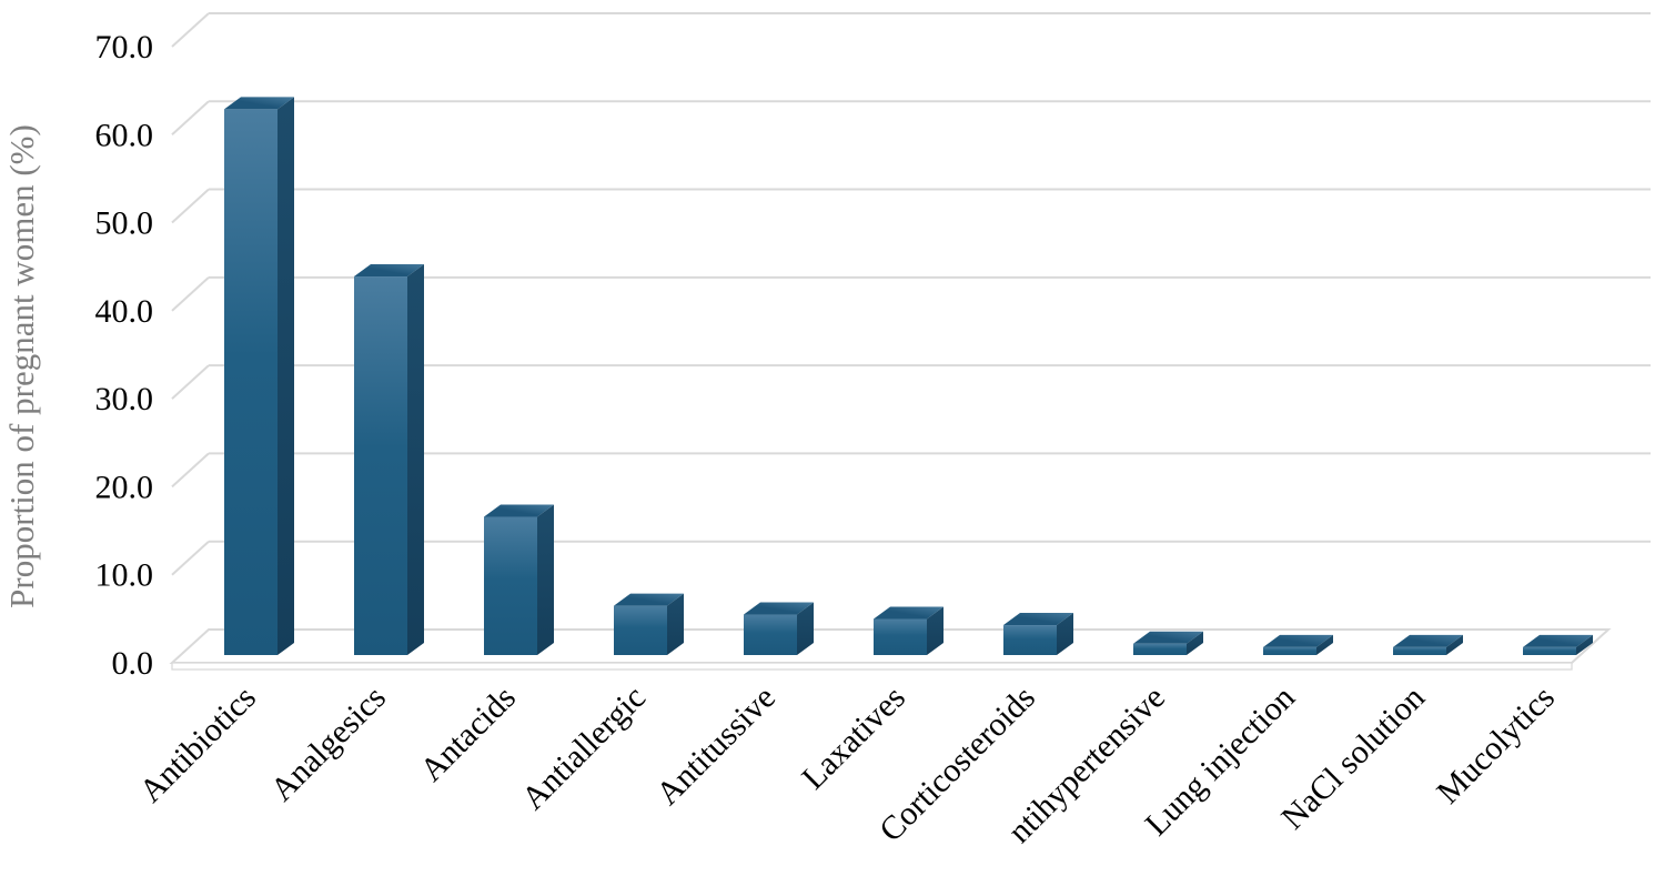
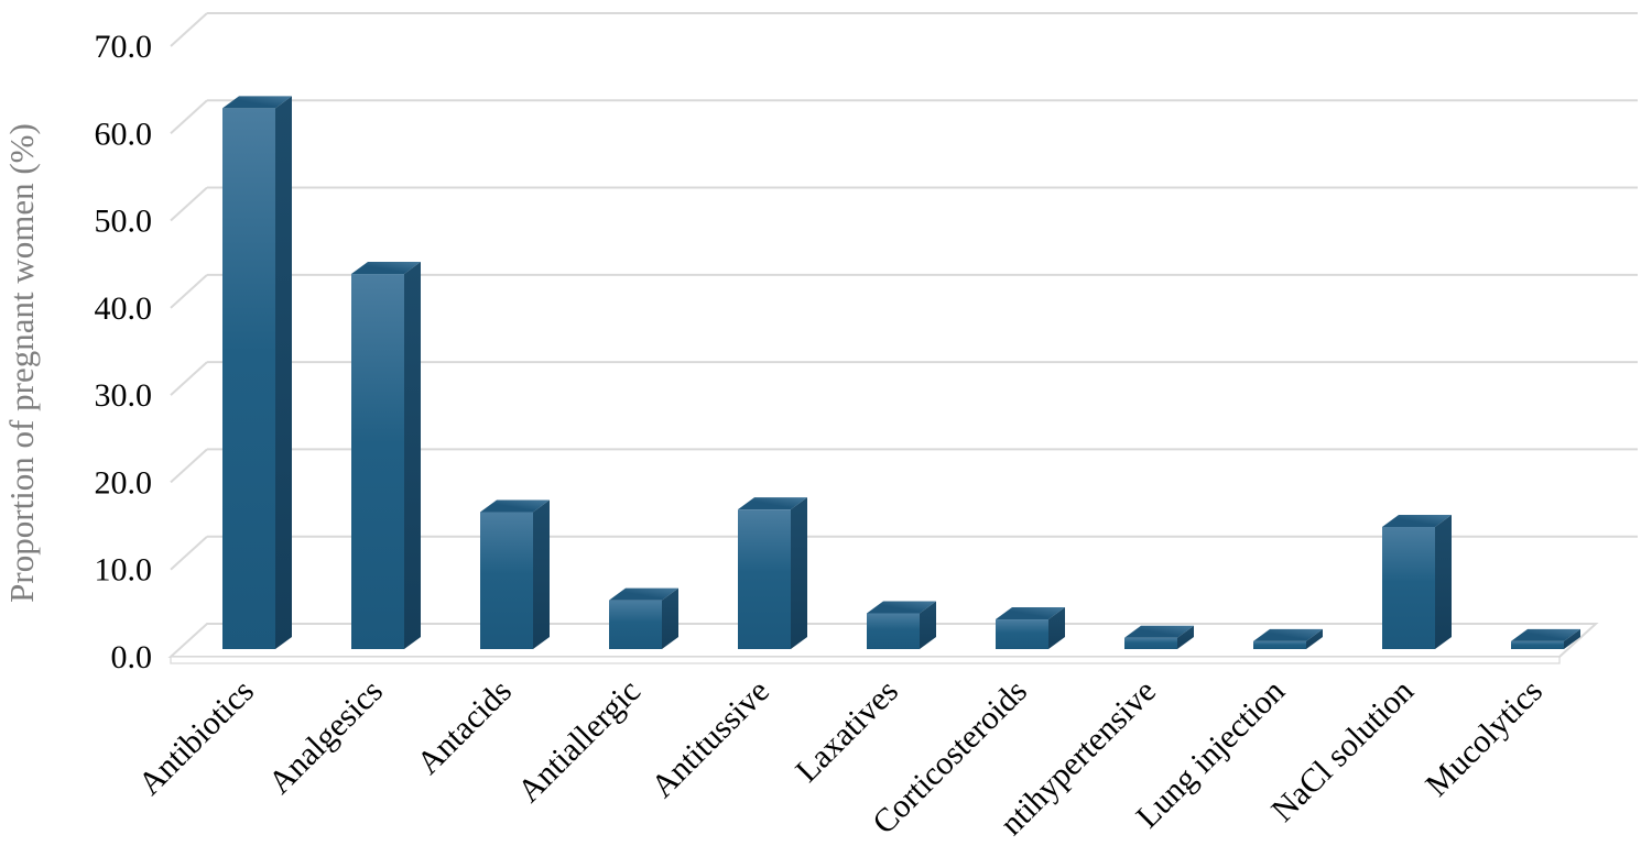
Antitussive: 5 -> 16
NaCl solution: 1 -> 14
